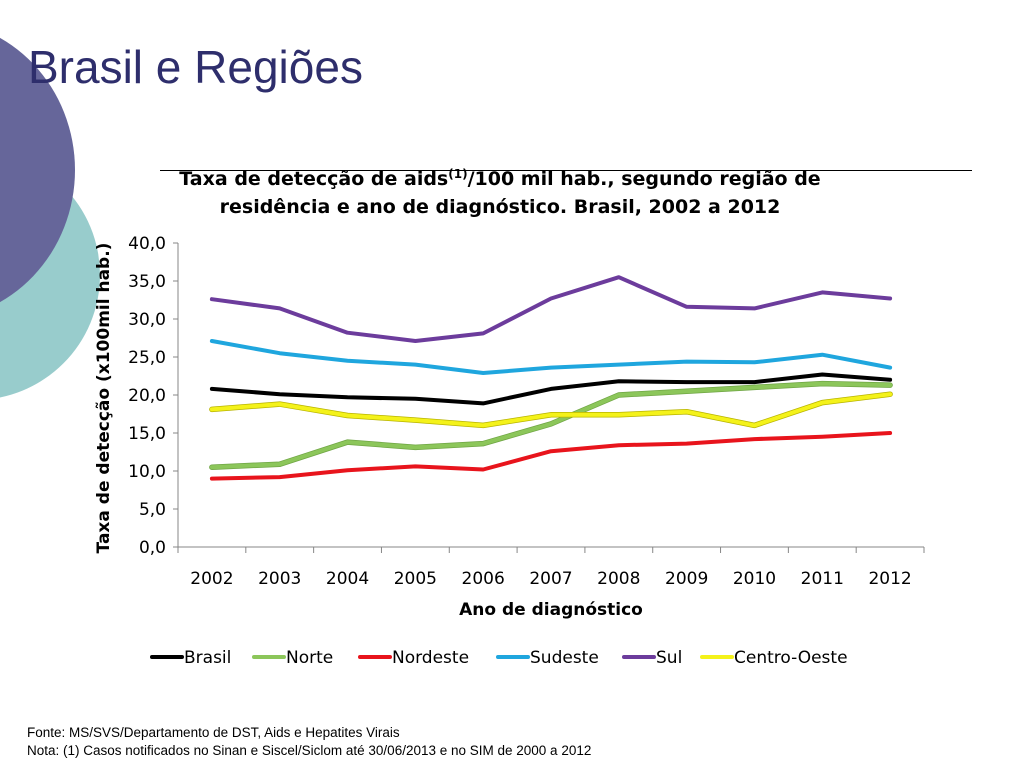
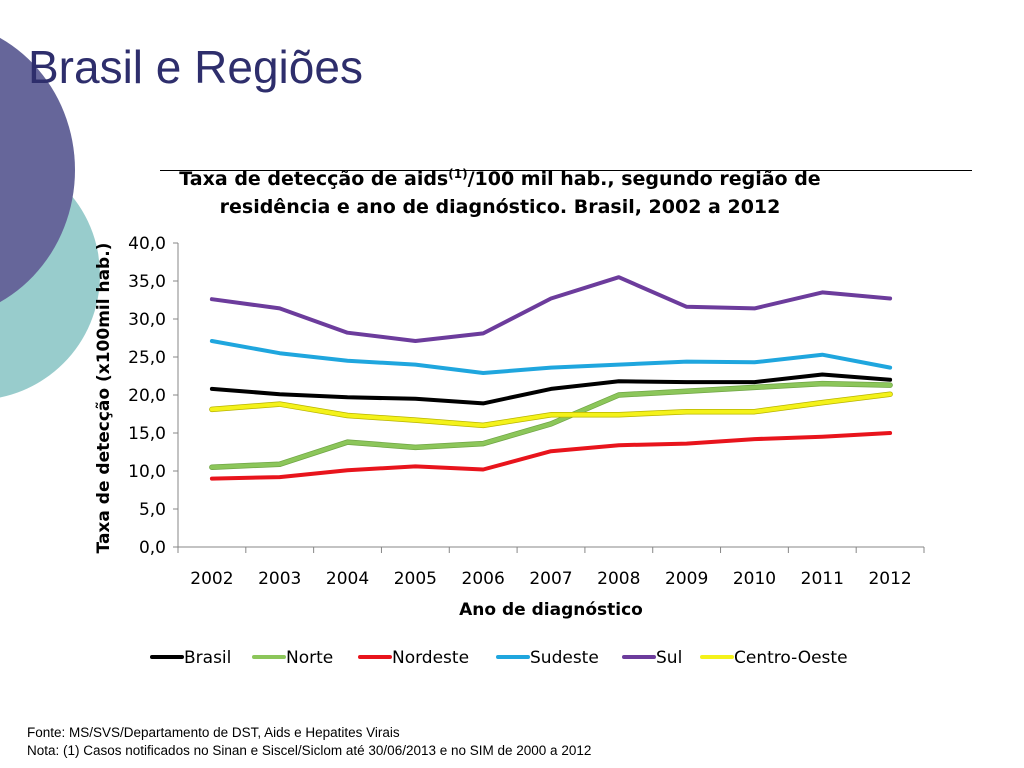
Centro-Oeste/2010: 16 -> 18
